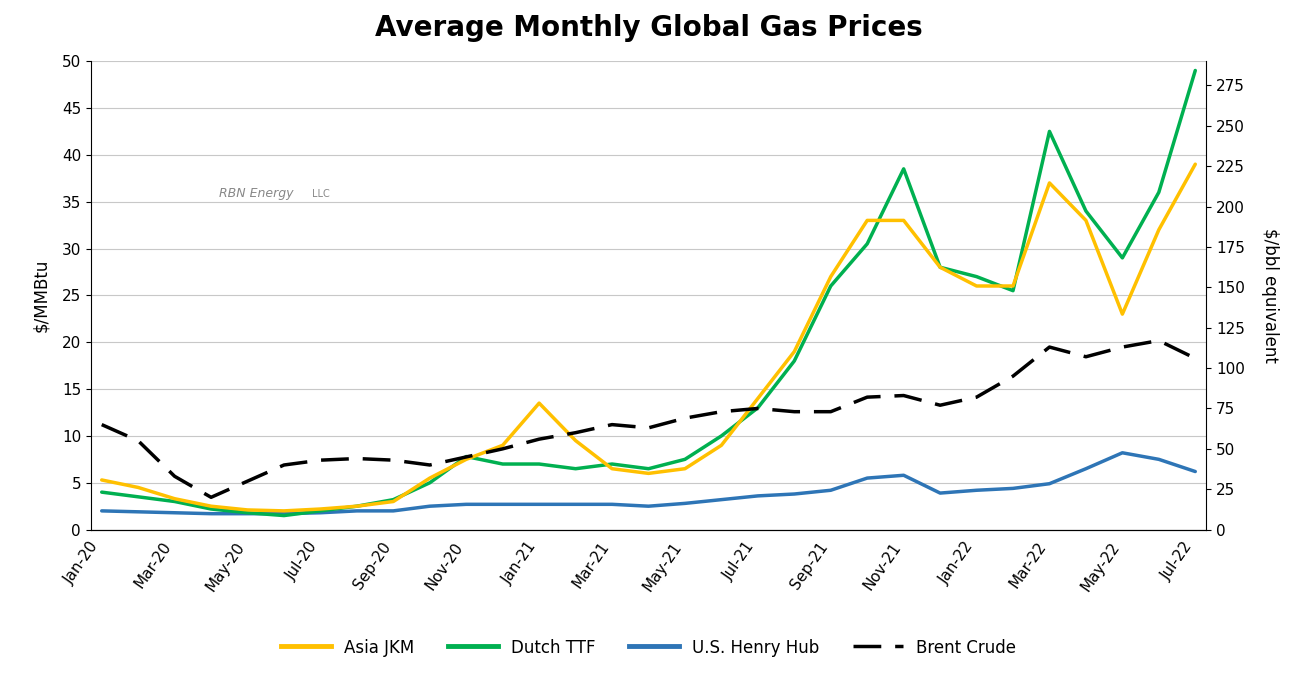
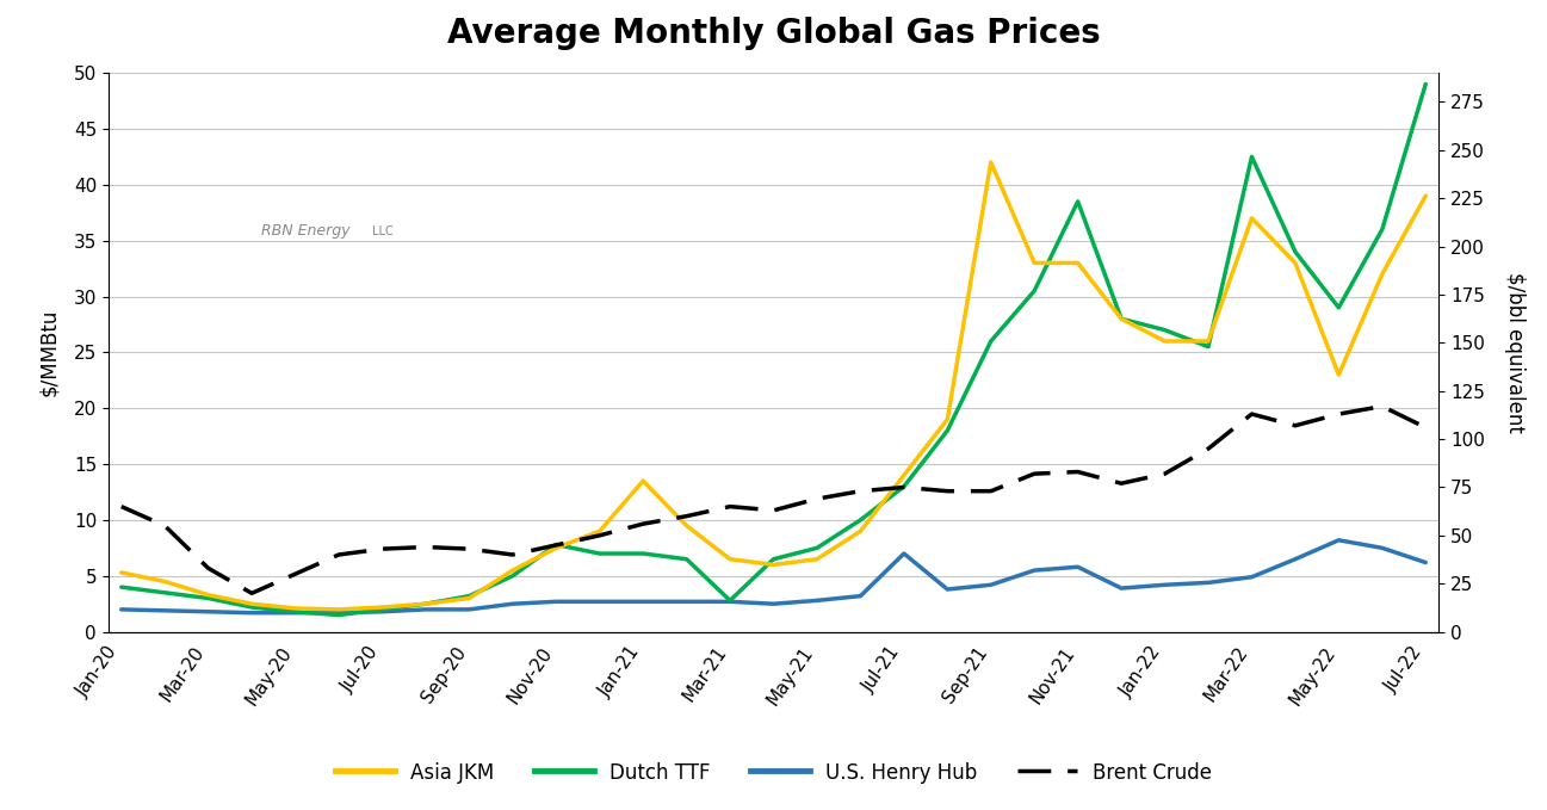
Dutch TTF/Mar-21: 7.0 -> 2.8
U.S. Henry Hub/Jul-21: 3.6 -> 7.0
Asia JKM/Sep-21: 27.0 -> 42.0
